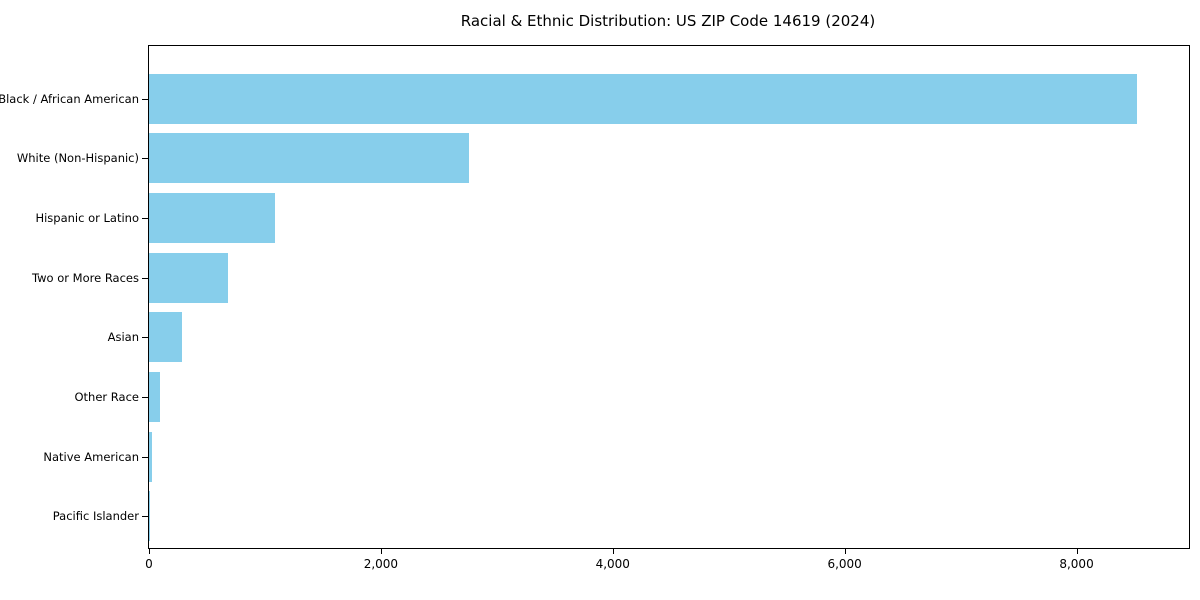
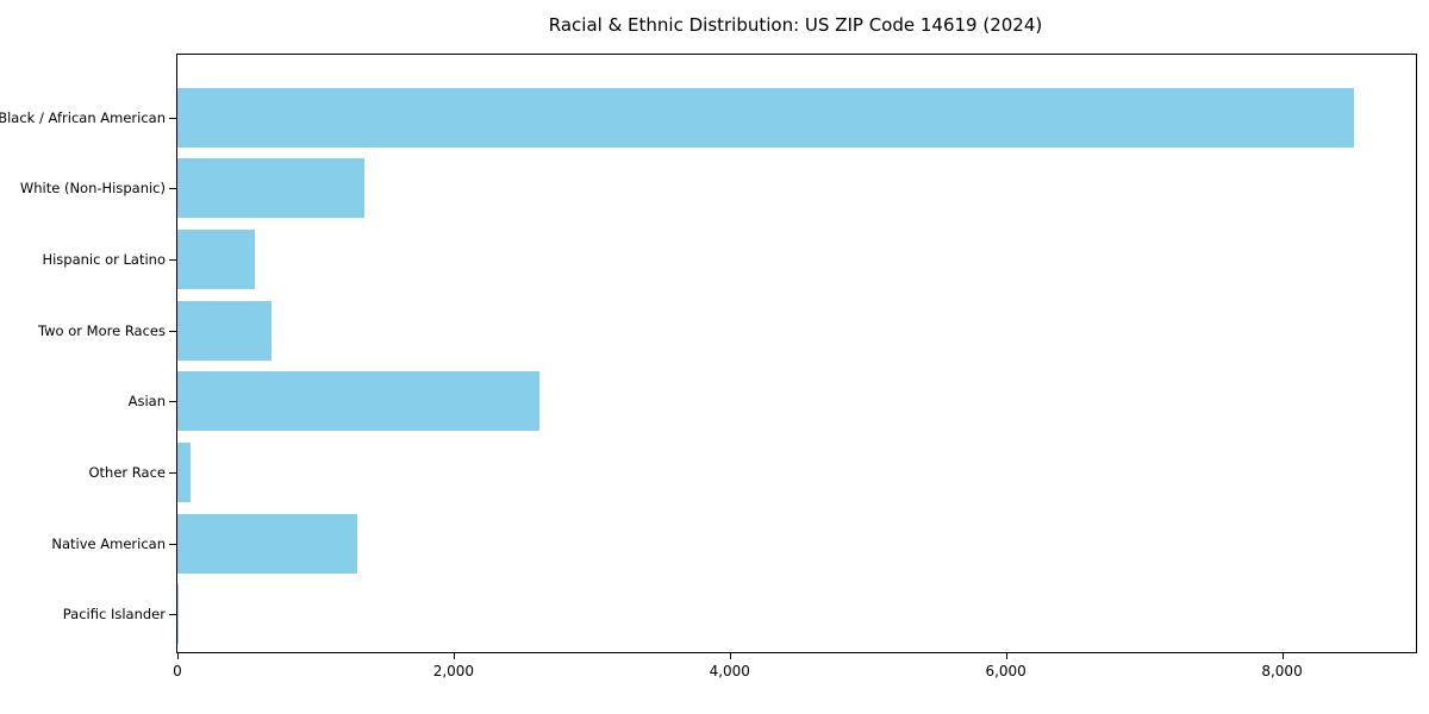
White (Non-Hispanic): 2760 -> 1350
Hispanic or Latino: 1090 -> 560
Asian: 280 -> 2620
Native American: 20 -> 1300
